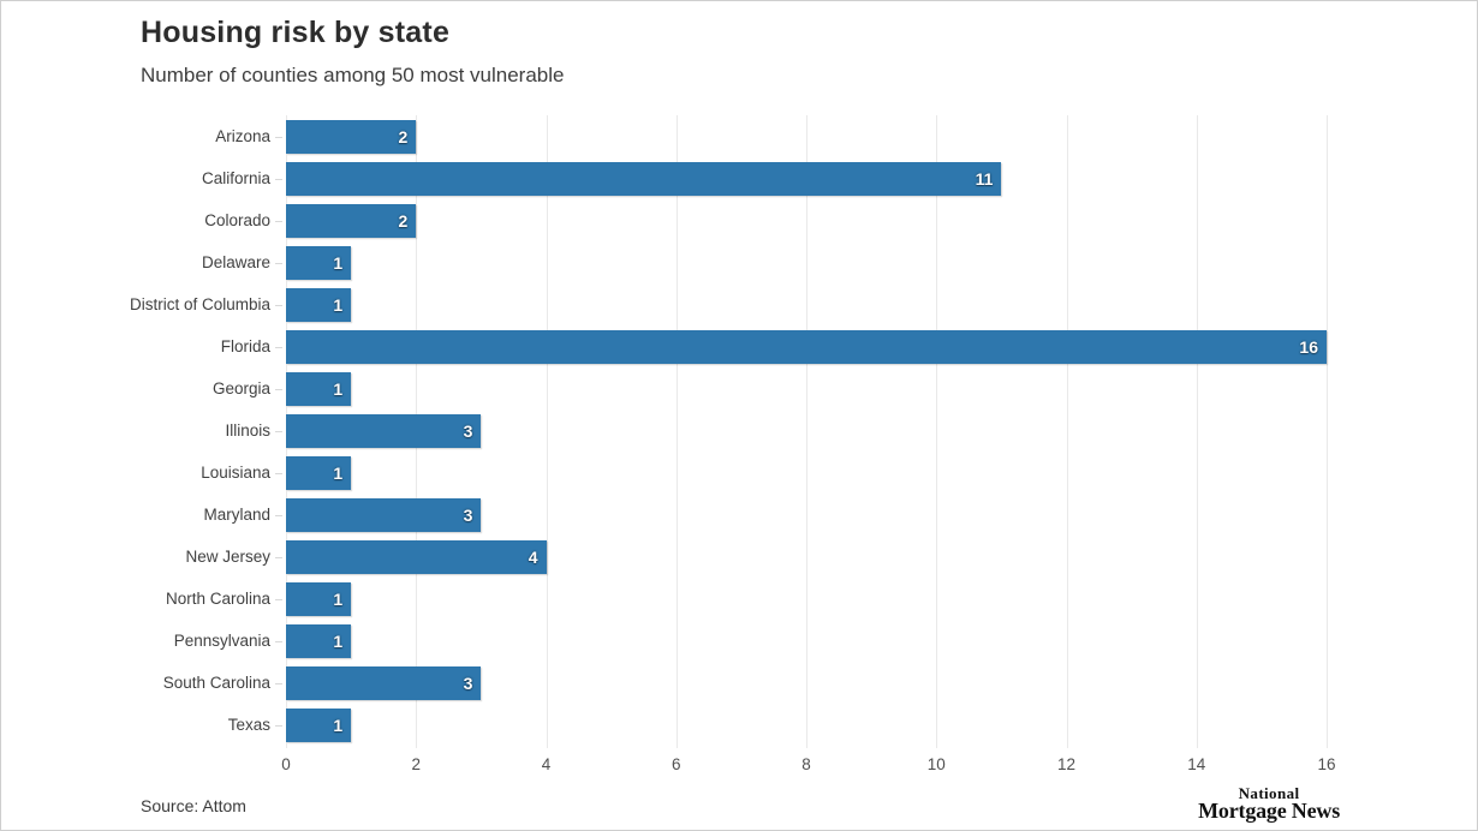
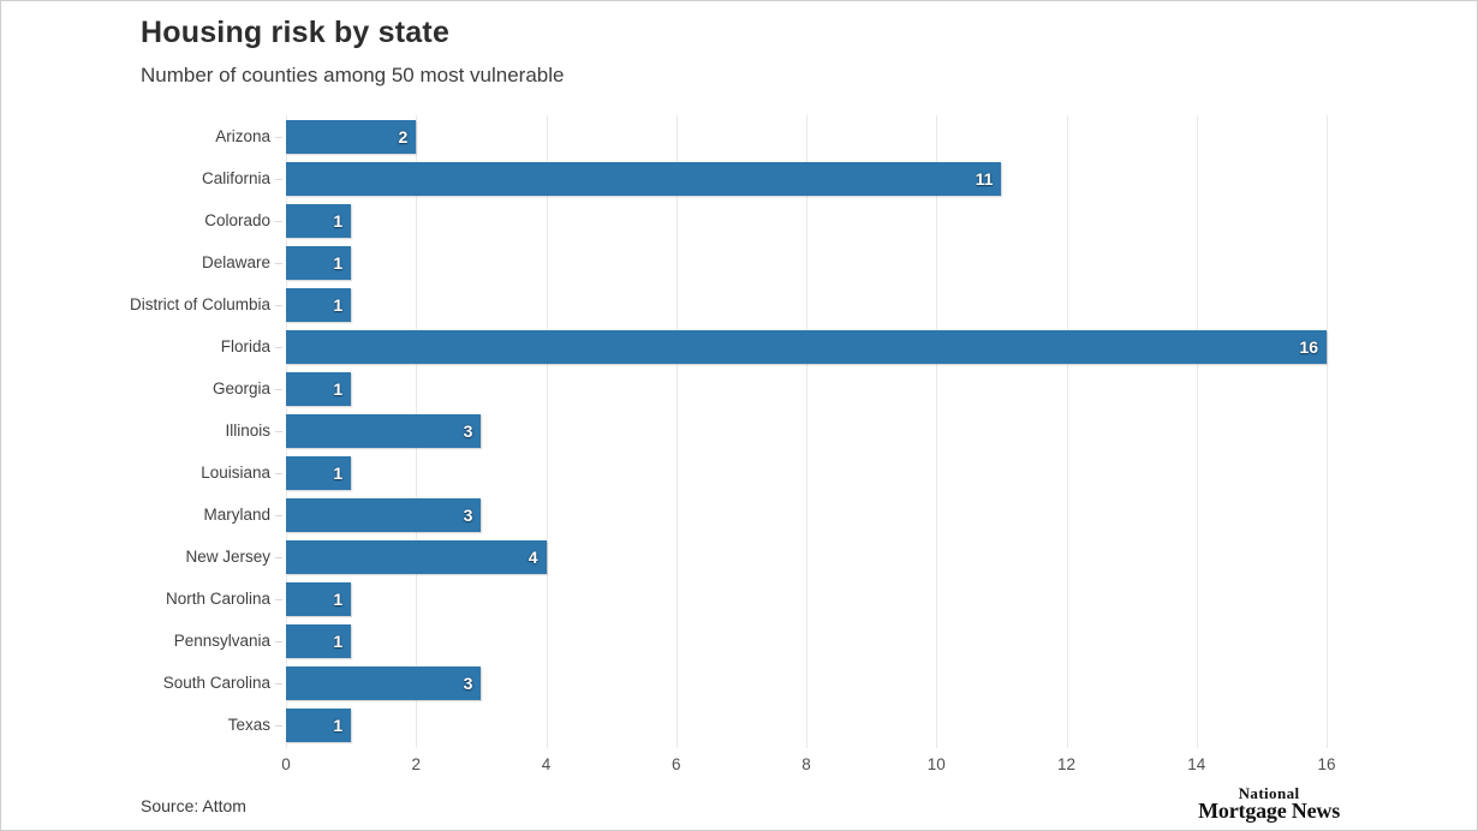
Colorado: 2 -> 1
